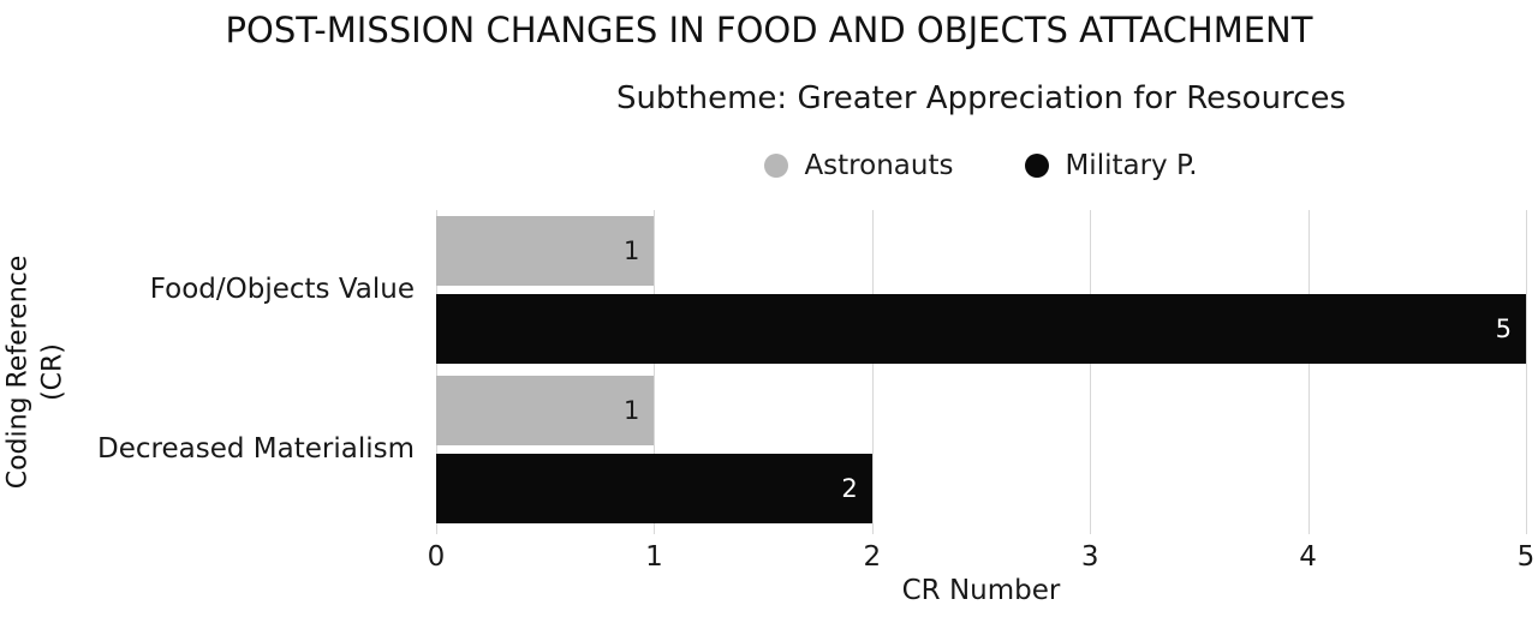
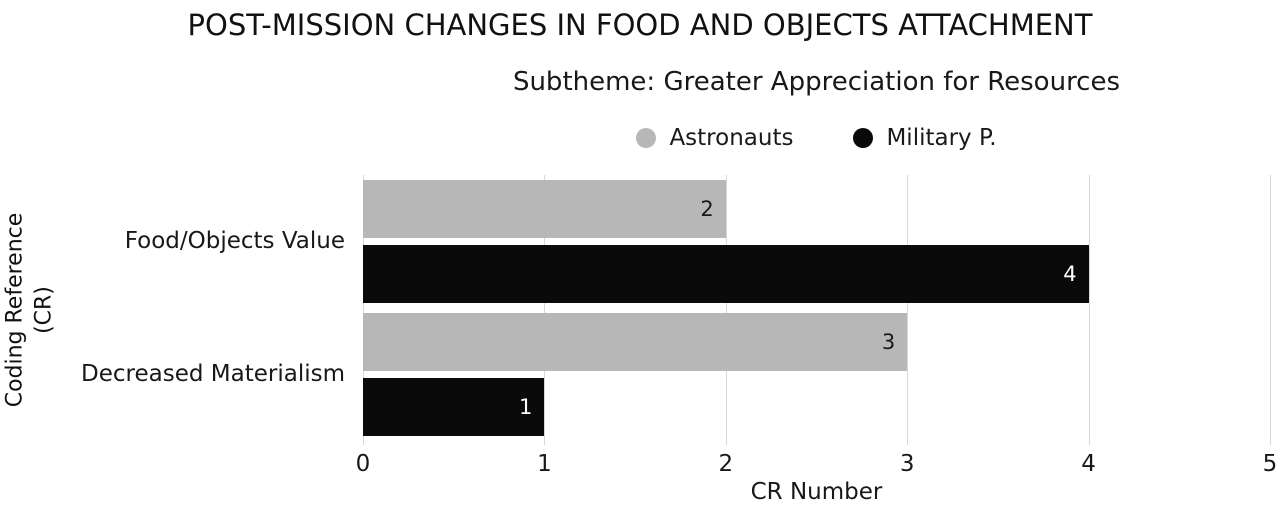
Astronauts/Food/Objects Value: 1 -> 2
Military P./Food/Objects Value: 5 -> 4
Astronauts/Decreased Materialism: 1 -> 3
Military P./Decreased Materialism: 2 -> 1
